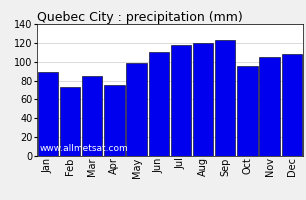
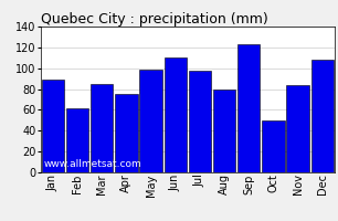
Feb: 73 -> 62
Jul: 118 -> 98
Aug: 120 -> 80
Oct: 95 -> 50
Nov: 105 -> 84
